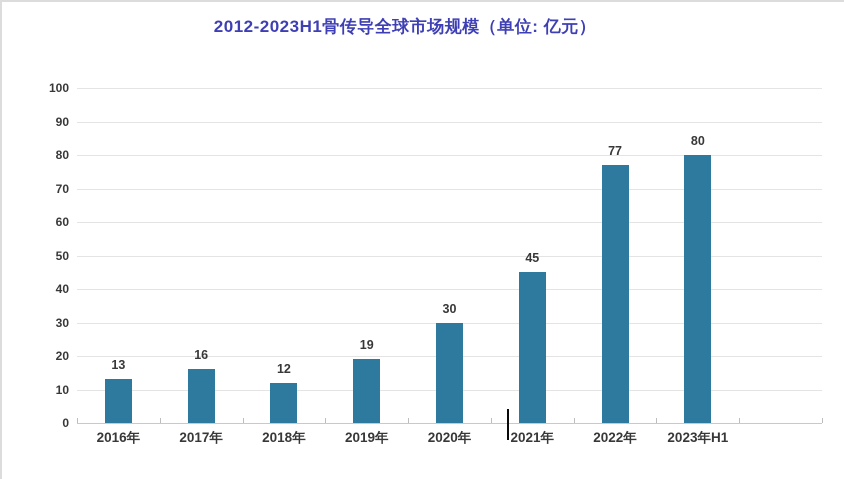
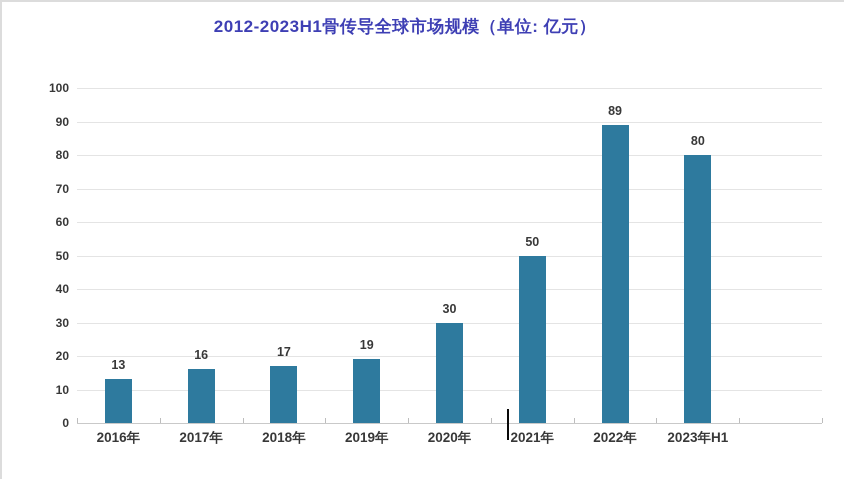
2018年: 12 -> 17
2021年: 45 -> 50
2022年: 77 -> 89
